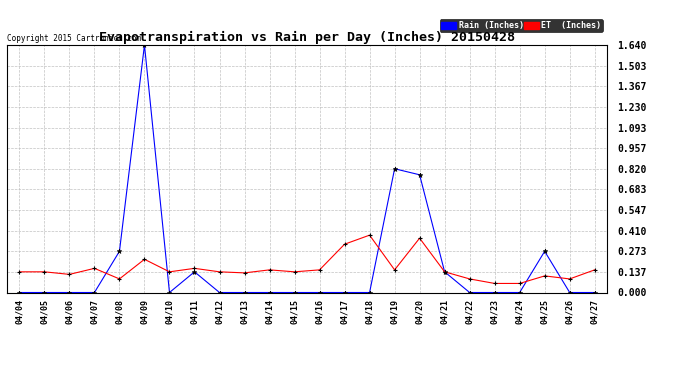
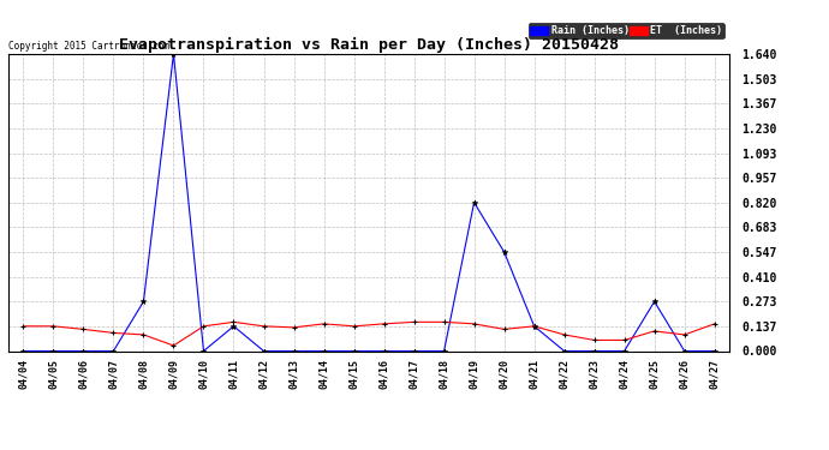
ET (Inches)/04/07: 0.16 -> 0.10
ET (Inches)/04/09: 0.22 -> 0.03
ET (Inches)/04/17: 0.32 -> 0.16
ET (Inches)/04/18: 0.38 -> 0.16
Rain (Inches)/04/20: 0.78 -> 0.55
ET (Inches)/04/20: 0.36 -> 0.12
